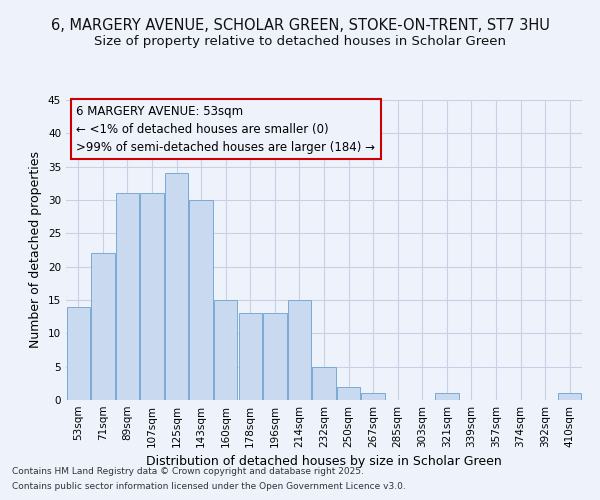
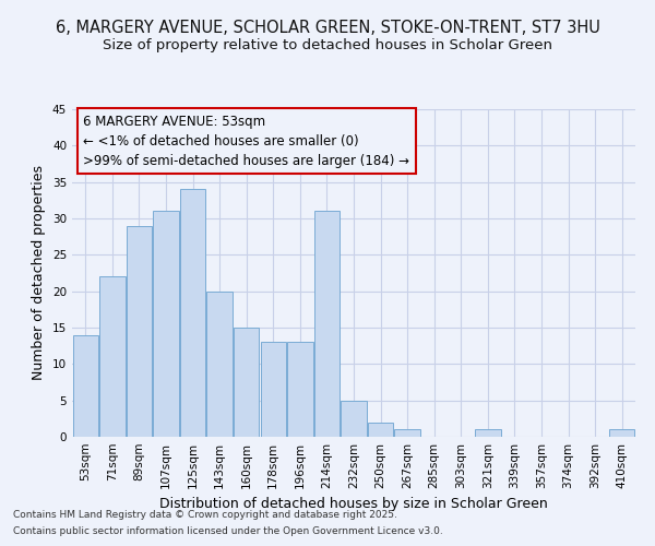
89sqm: 31 -> 29
143sqm: 30 -> 20
214sqm: 15 -> 31
